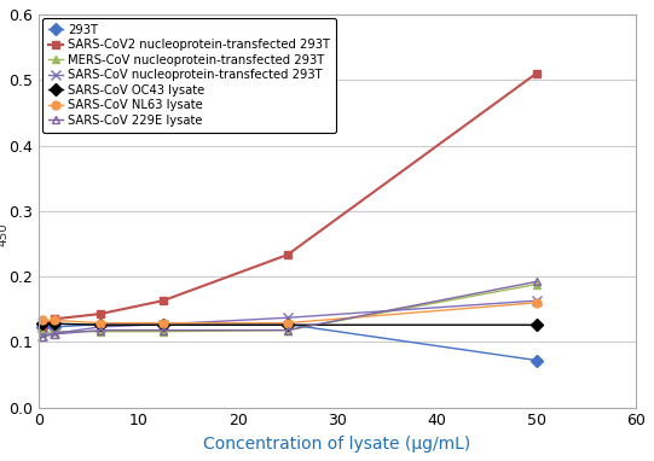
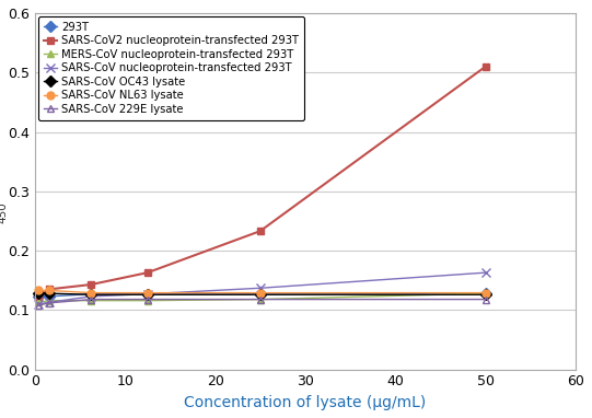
293T/50: 0.072 -> 0.128
MERS-CoV nucleoprotein-transfected 293T/50: 0.188 -> 0.128
SARS-CoV NL63 lysate/50: 0.160 -> 0.129
SARS-CoV 229E lysate/50: 0.192 -> 0.118
